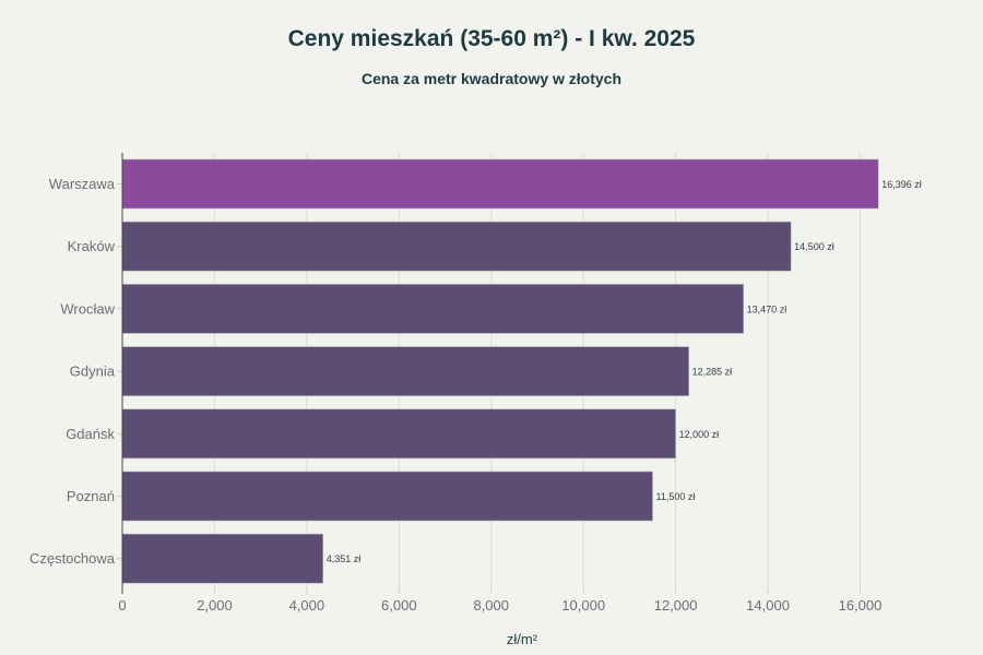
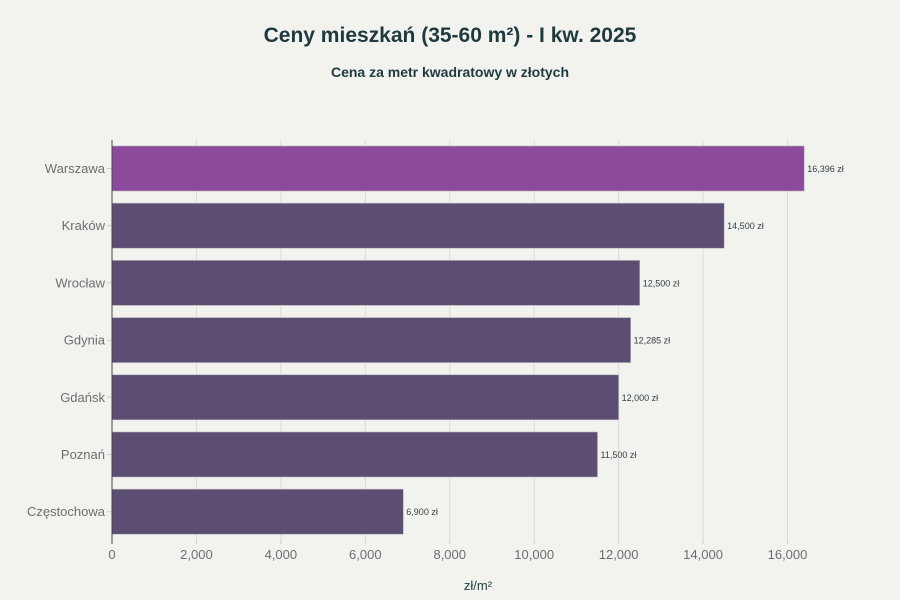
Wrocław: 13,470 -> 12,500
Częstochowa: 4,351 -> 6,900
